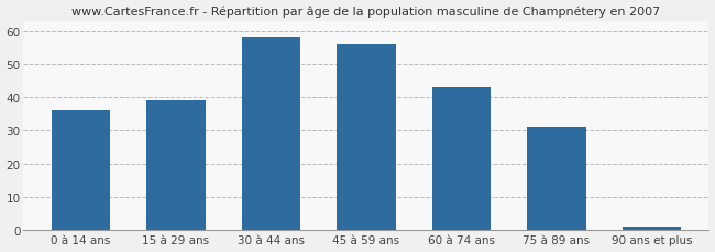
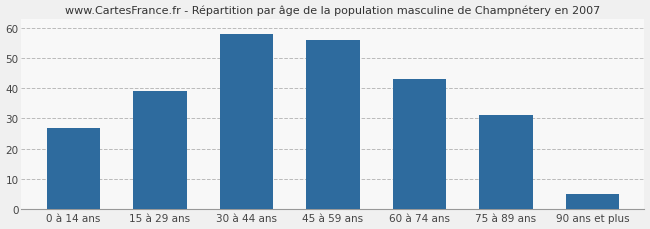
0 à 14 ans: 36 -> 27
90 ans et plus: 1 -> 5
